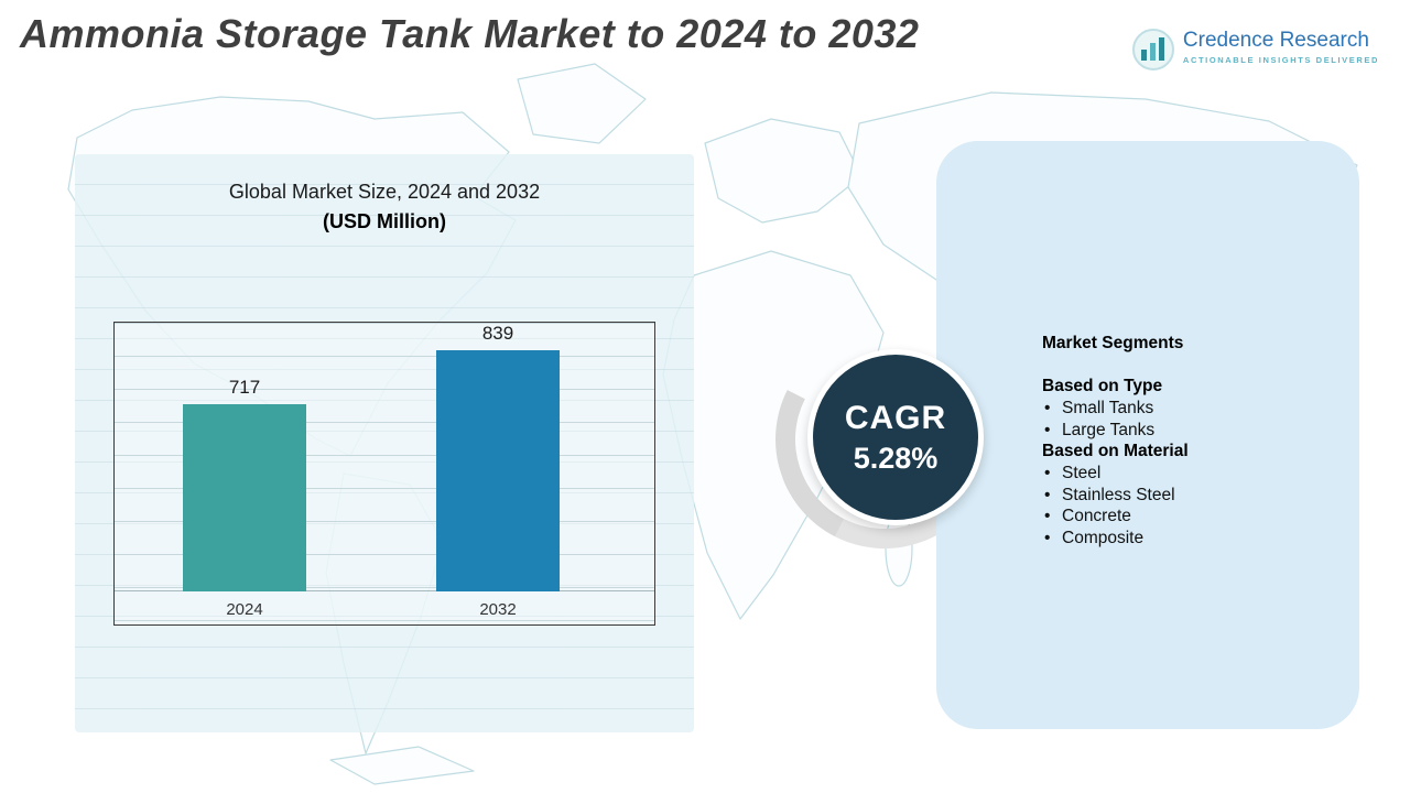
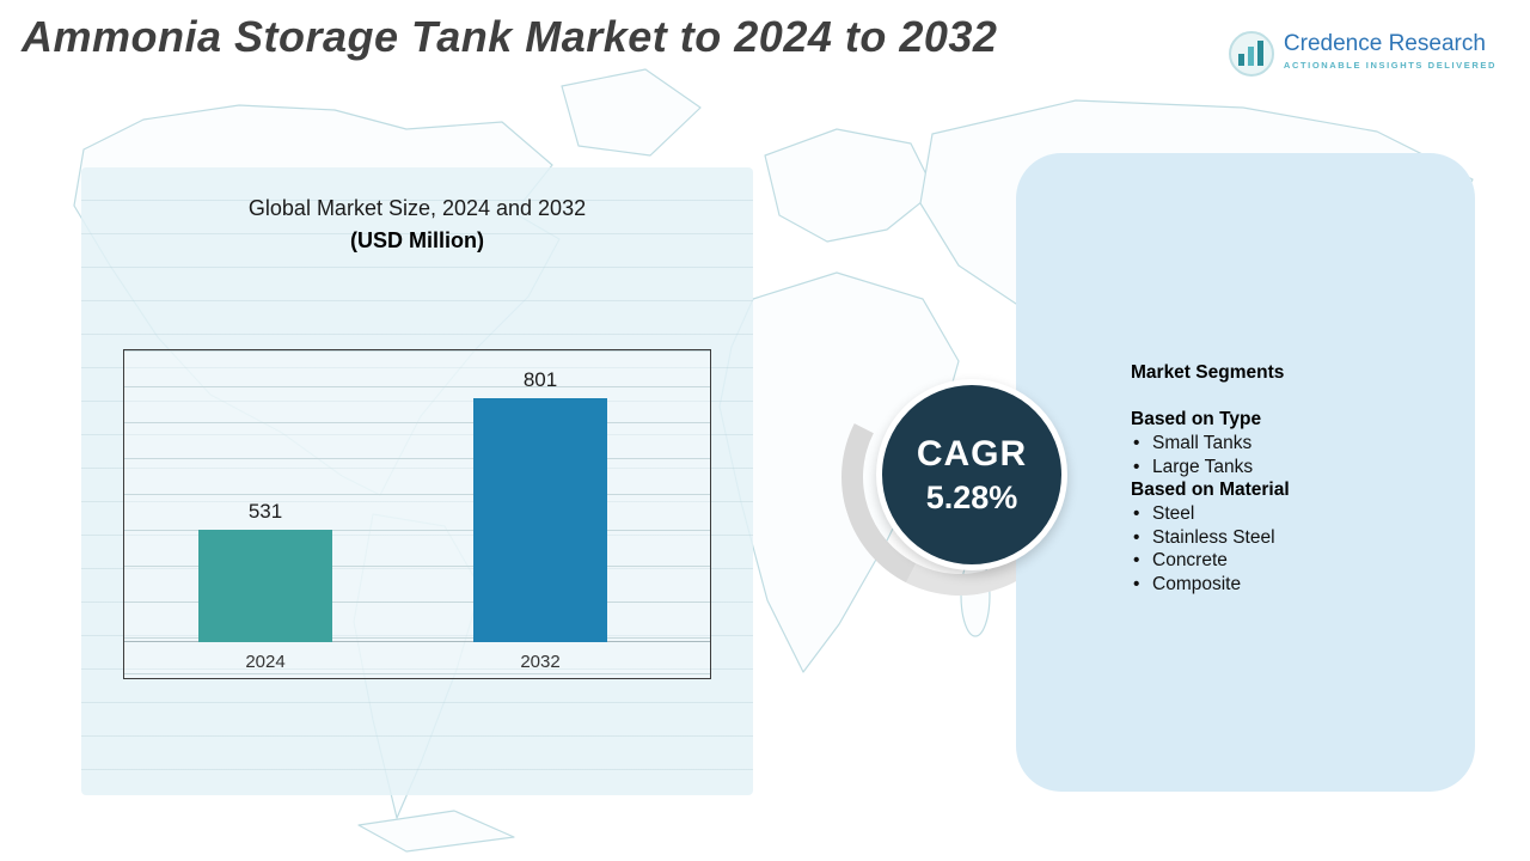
2024: 717 -> 531
2032: 839 -> 801
